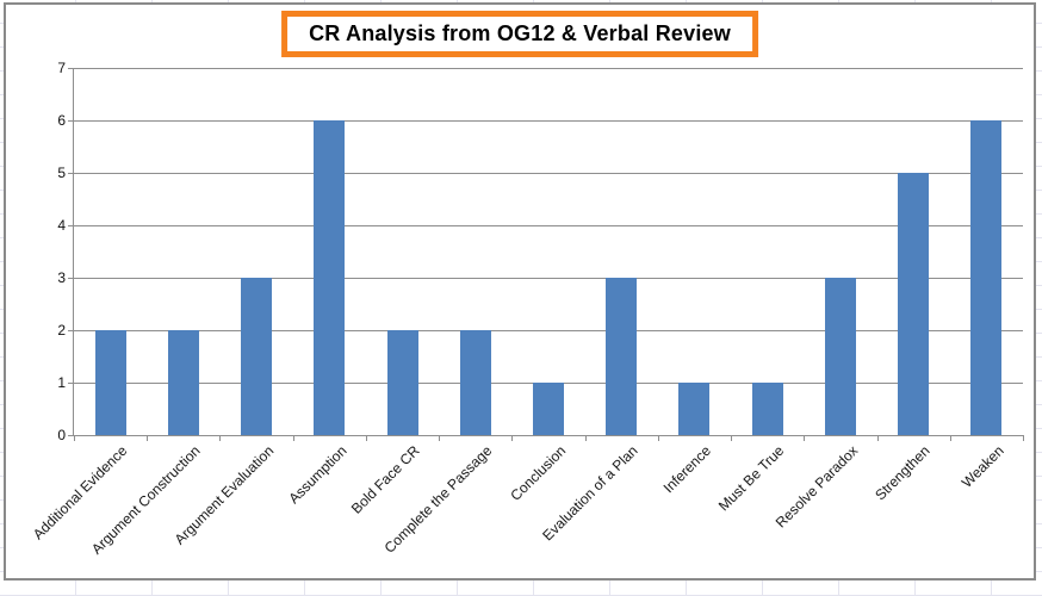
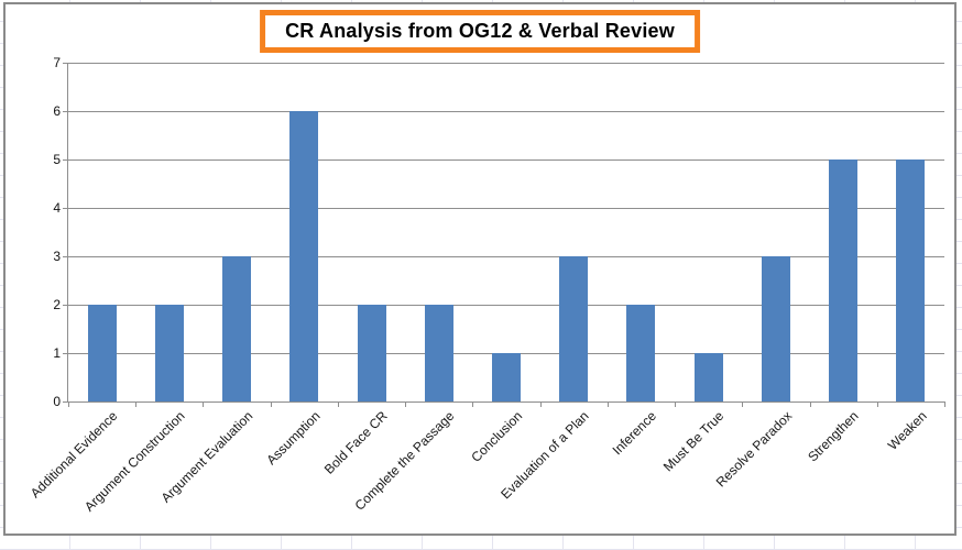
Inference: 1 -> 2
Weaken: 6 -> 5
